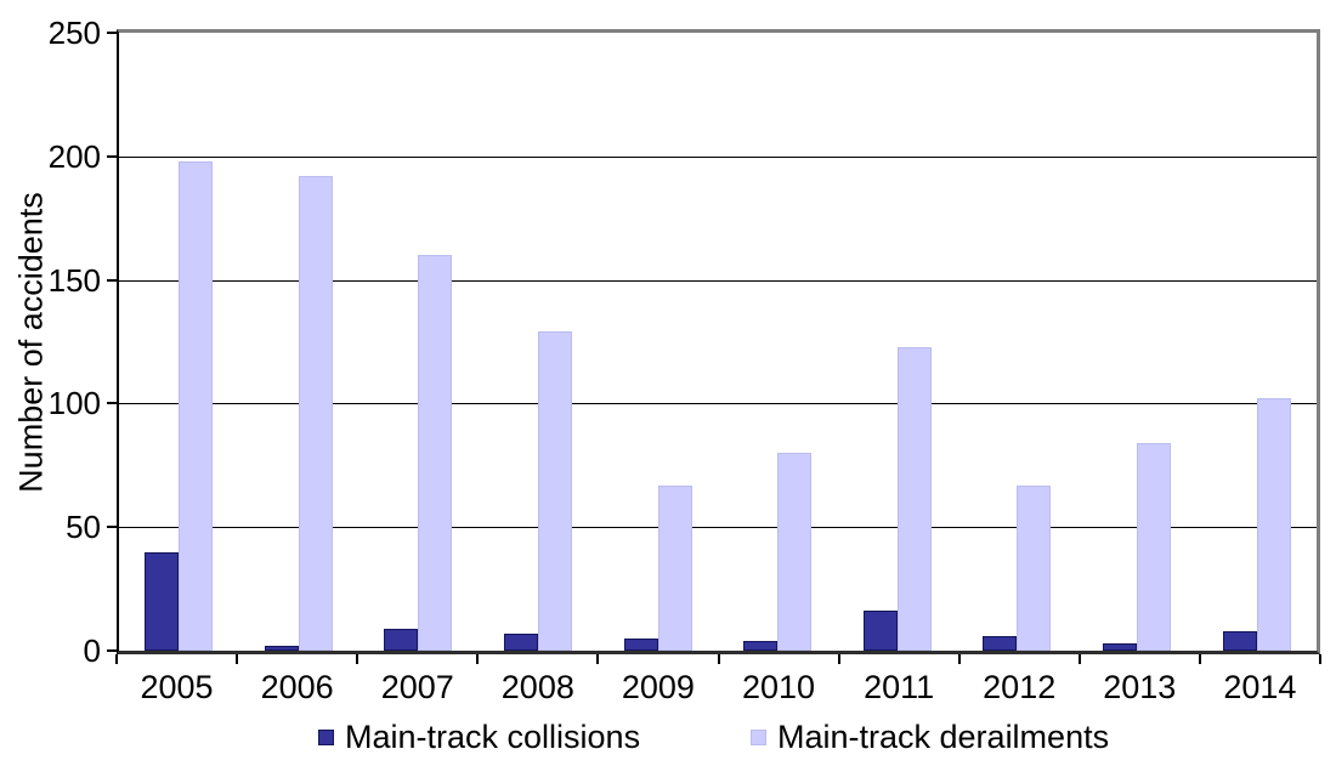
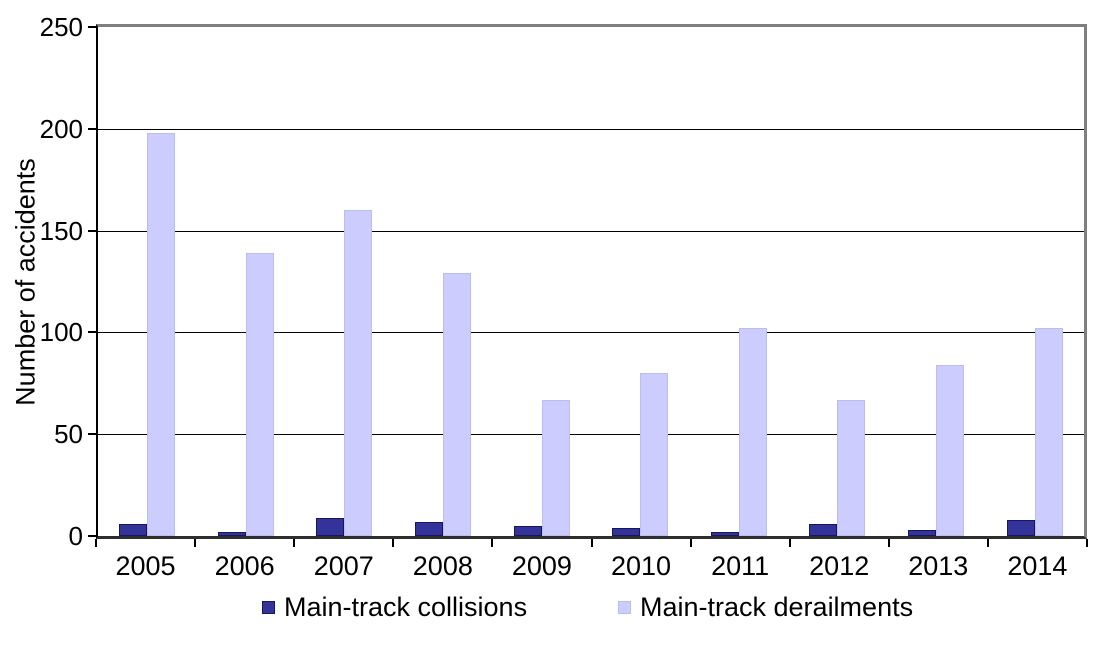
Main-track collisions/2005: 40 -> 6
Main-track derailments/2006: 192 -> 139
Main-track collisions/2011: 16 -> 2
Main-track derailments/2011: 123 -> 102
